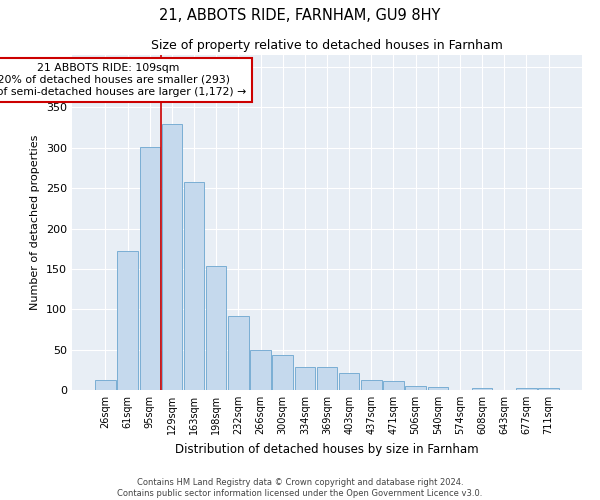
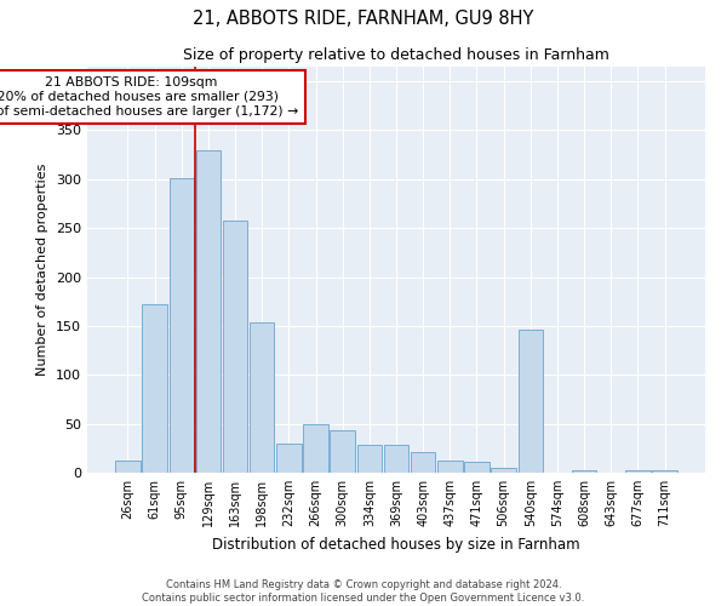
232sqm: 92 -> 30
540sqm: 4 -> 146
